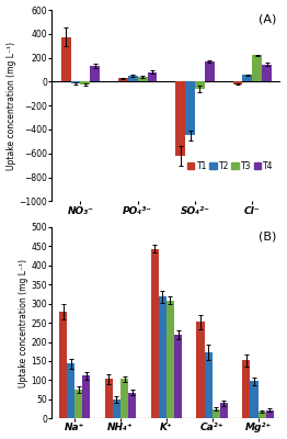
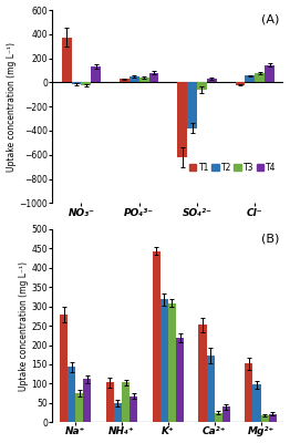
T2/SO₄²⁻: -450 -> -380
T4/SO₄²⁻: 170 -> 30
T3/Cl⁻: 220 -> 80
